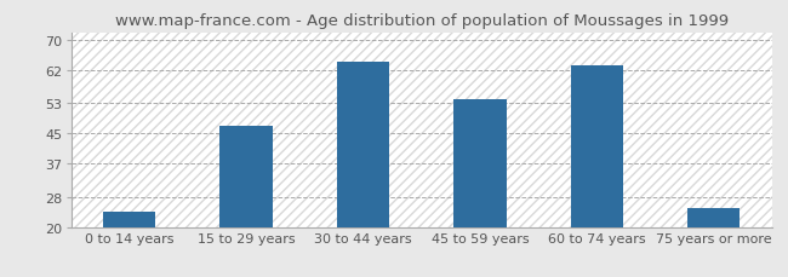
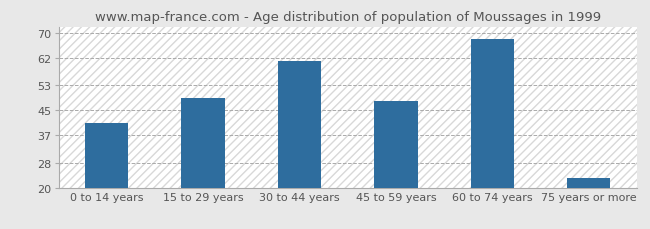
0 to 14 years: 24 -> 41
15 to 29 years: 47 -> 49
30 to 44 years: 64 -> 61
45 to 59 years: 54 -> 48
60 to 74 years: 63 -> 68
75 years or more: 25 -> 23
